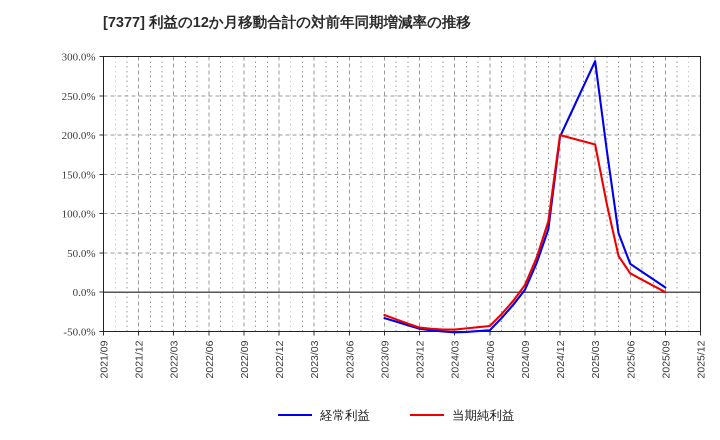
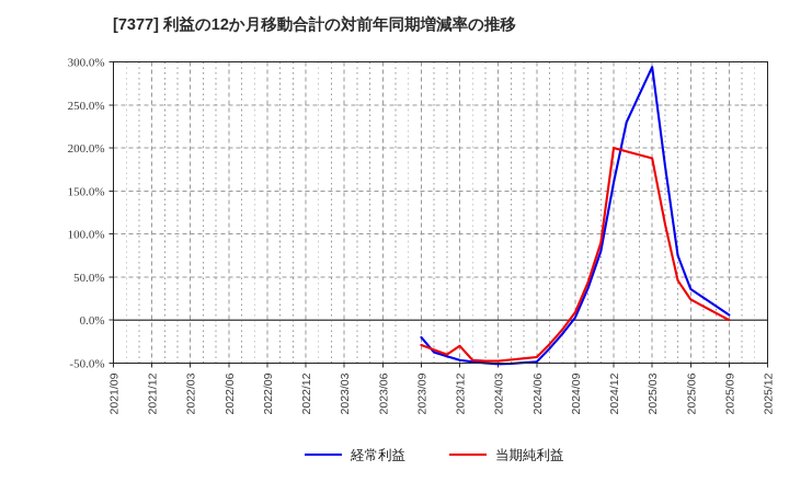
経常利益/2023/09: -30% -> -20%
当期純利益/2023/12: -40% -> -30%
経常利益/2024/12: 200% -> 160%
